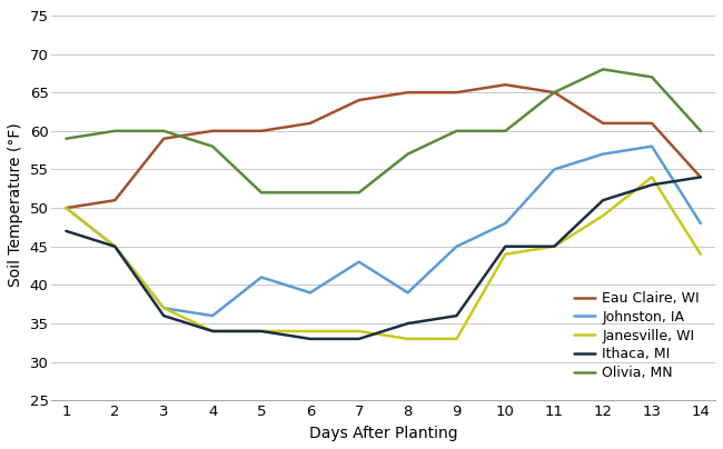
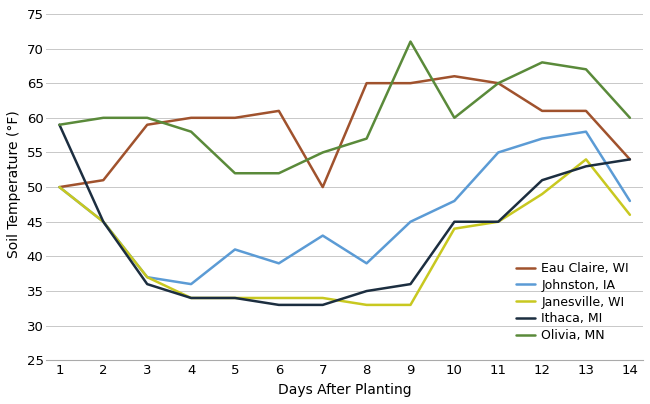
Ithaca, MI/1: 47 -> 59
Eau Claire, WI/7: 64 -> 50
Olivia, MN/7: 52 -> 55
Olivia, MN/9: 60 -> 71
Janesville, WI/14: 44 -> 46
